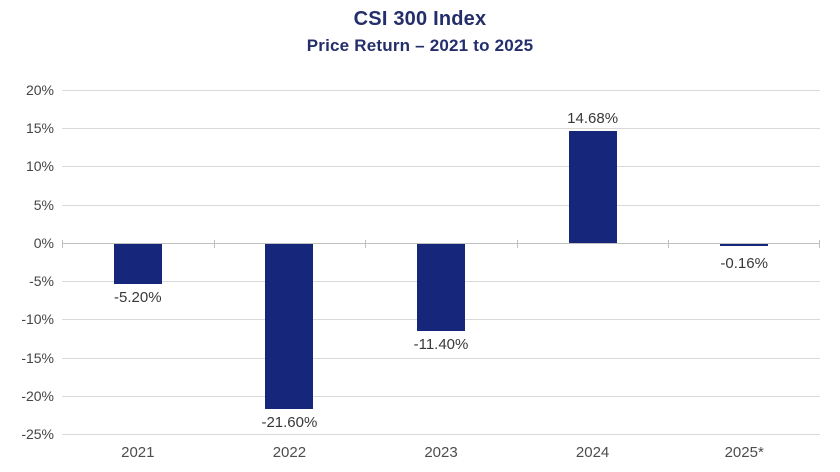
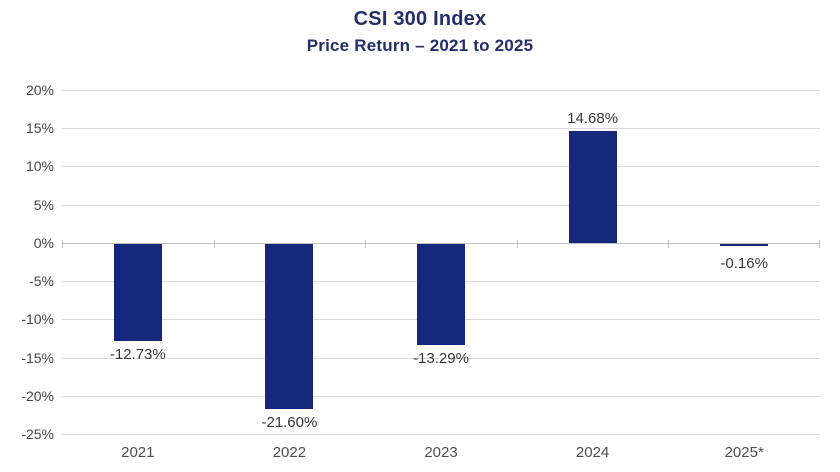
2021: -5.20% -> -12.73%
2023: -11.40% -> -13.29%
